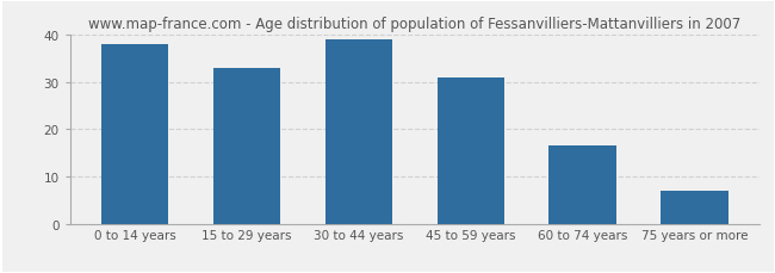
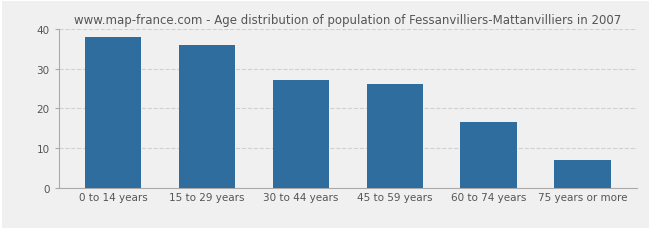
15 to 29 years: 33.0 -> 36.0
30 to 44 years: 39.0 -> 27.0
45 to 59 years: 31.0 -> 26.0
